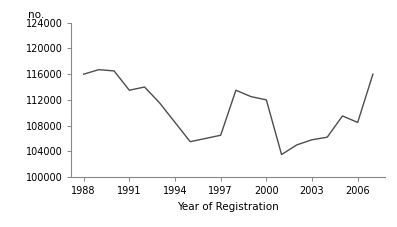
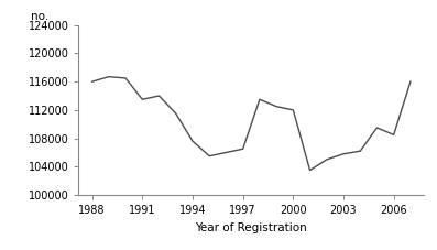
1994: 108500 -> 107600
